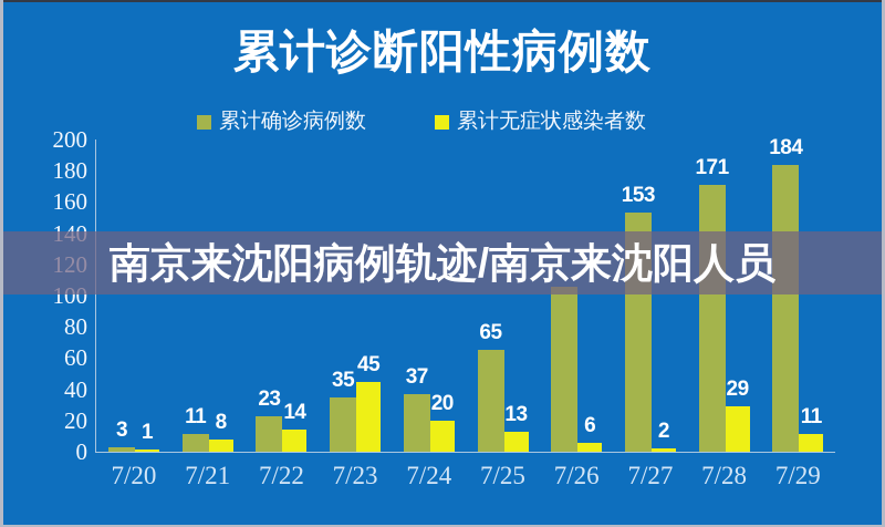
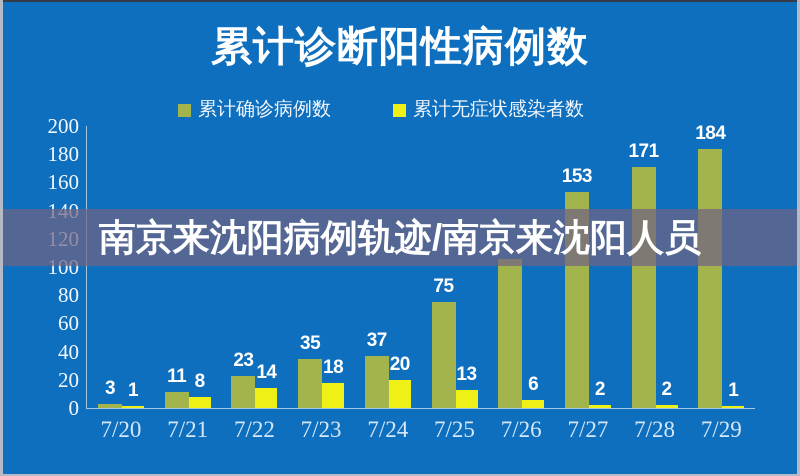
累计无症状感染者数/7/23: 45 -> 18
累计确诊病例数/7/25: 65 -> 75
累计无症状感染者数/7/28: 29 -> 2
累计无症状感染者数/7/29: 11 -> 1
